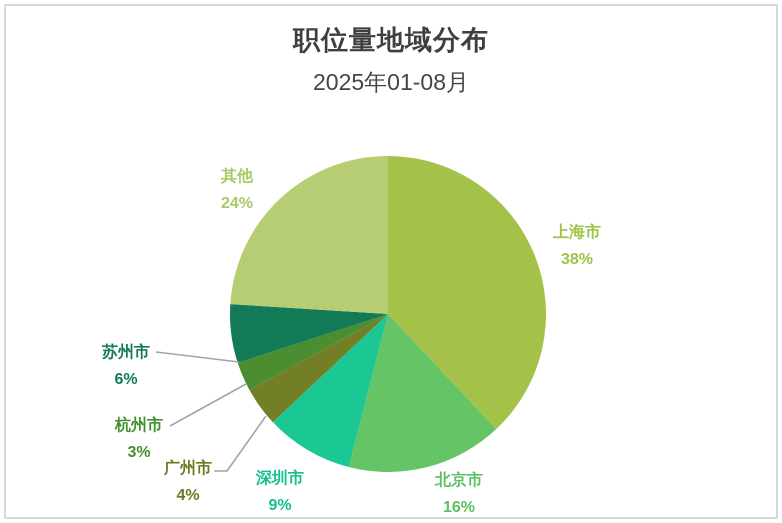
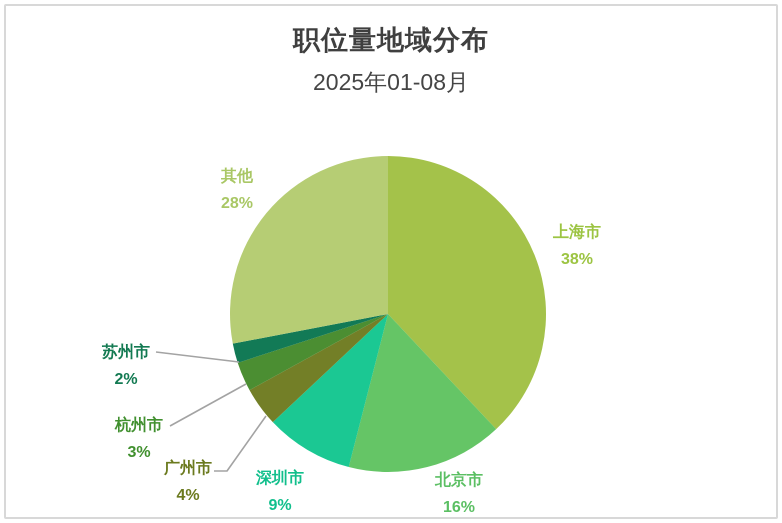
苏州市: 6% -> 2%
其他: 24% -> 28%
